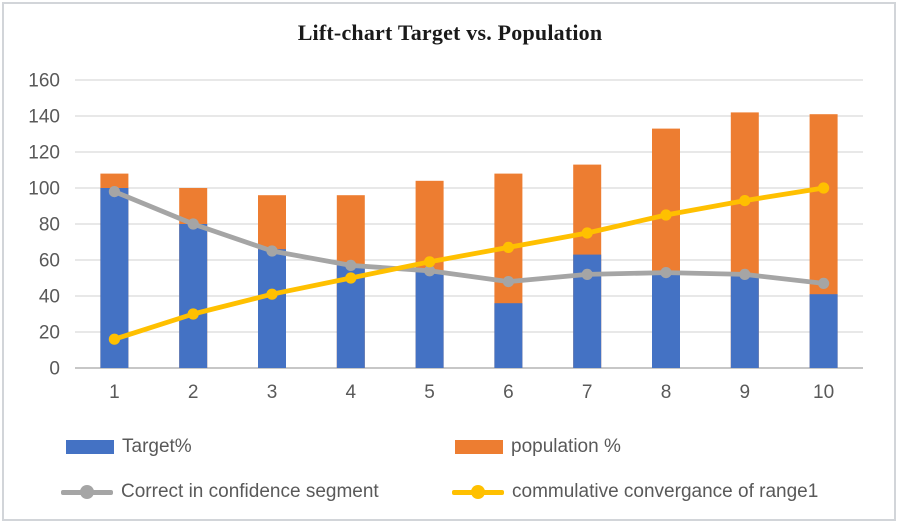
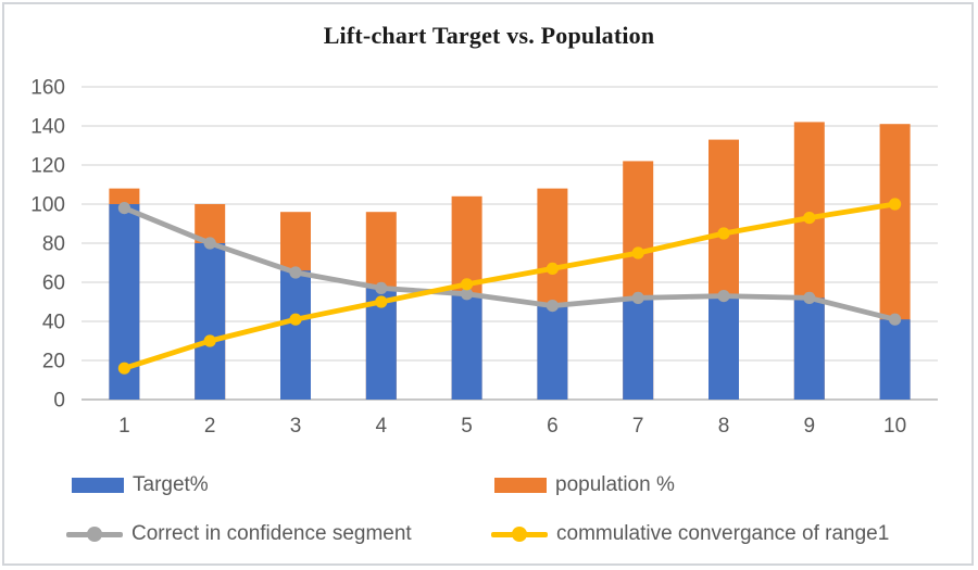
Target%/6: 36 -> 48
Target%/7: 63 -> 52
population %/7: 113 -> 122
Correct in confidence segment/10: 47 -> 41
